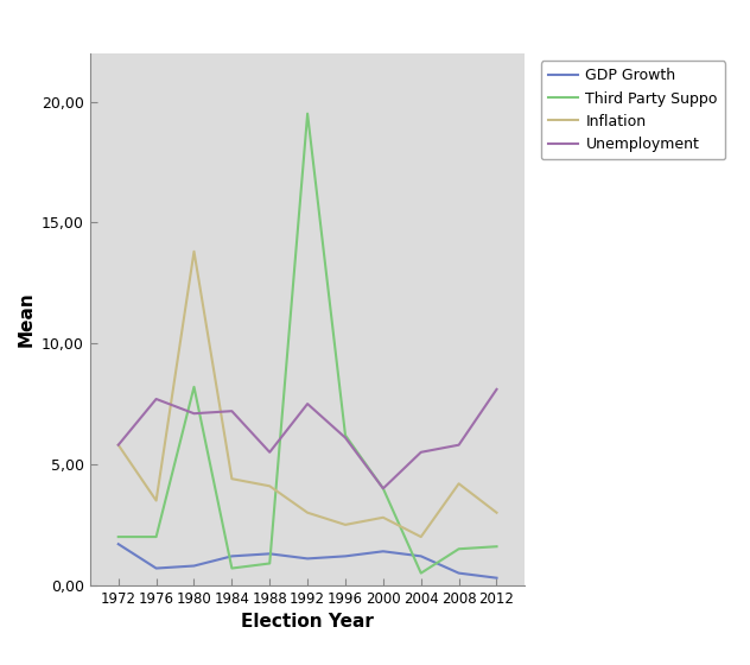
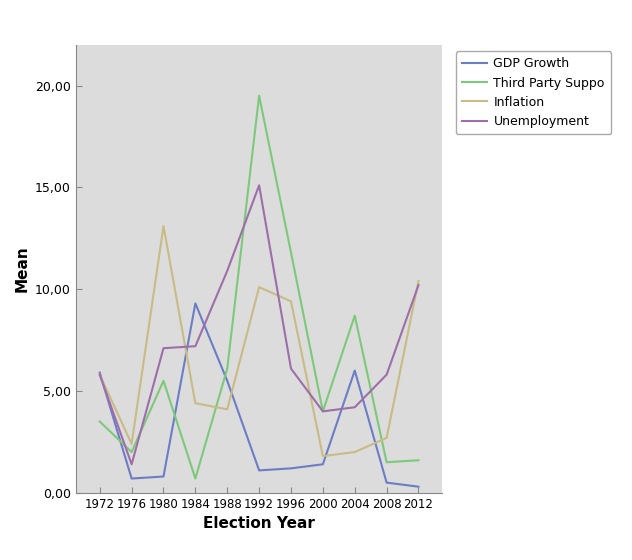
GDP Growth/1972: 1,7 -> 5,9
Third Party Suppo/1972: 2,0 -> 3,5
Inflation/1976: 3,5 -> 2,4
Unemployment/1976: 7,7 -> 1,4
Third Party Suppo/1980: 8,2 -> 5,5
Inflation/1980: 13,8 -> 13,1
GDP Growth/1984: 1,2 -> 9,3
GDP Growth/1988: 1,3 -> 5,5
Third Party Suppo/1988: 0,9 -> 6,1
Unemployment/1988: 5,5 -> 10,9
Inflation/1992: 3,0 -> 10,1
Unemployment/1992: 7,5 -> 15,1
Third Party Suppo/1996: 6,2 -> 11,8
Inflation/1996: 2,5 -> 9,4
Inflation/2000: 2,8 -> 1,8
GDP Growth/2004: 1,2 -> 6,0
Third Party Suppo/2004: 0,5 -> 8,7
Unemployment/2004: 5,5 -> 4,2
Inflation/2008: 4,2 -> 2,7
Inflation/2012: 3,0 -> 10,4
Unemployment/2012: 8,1 -> 10,2
